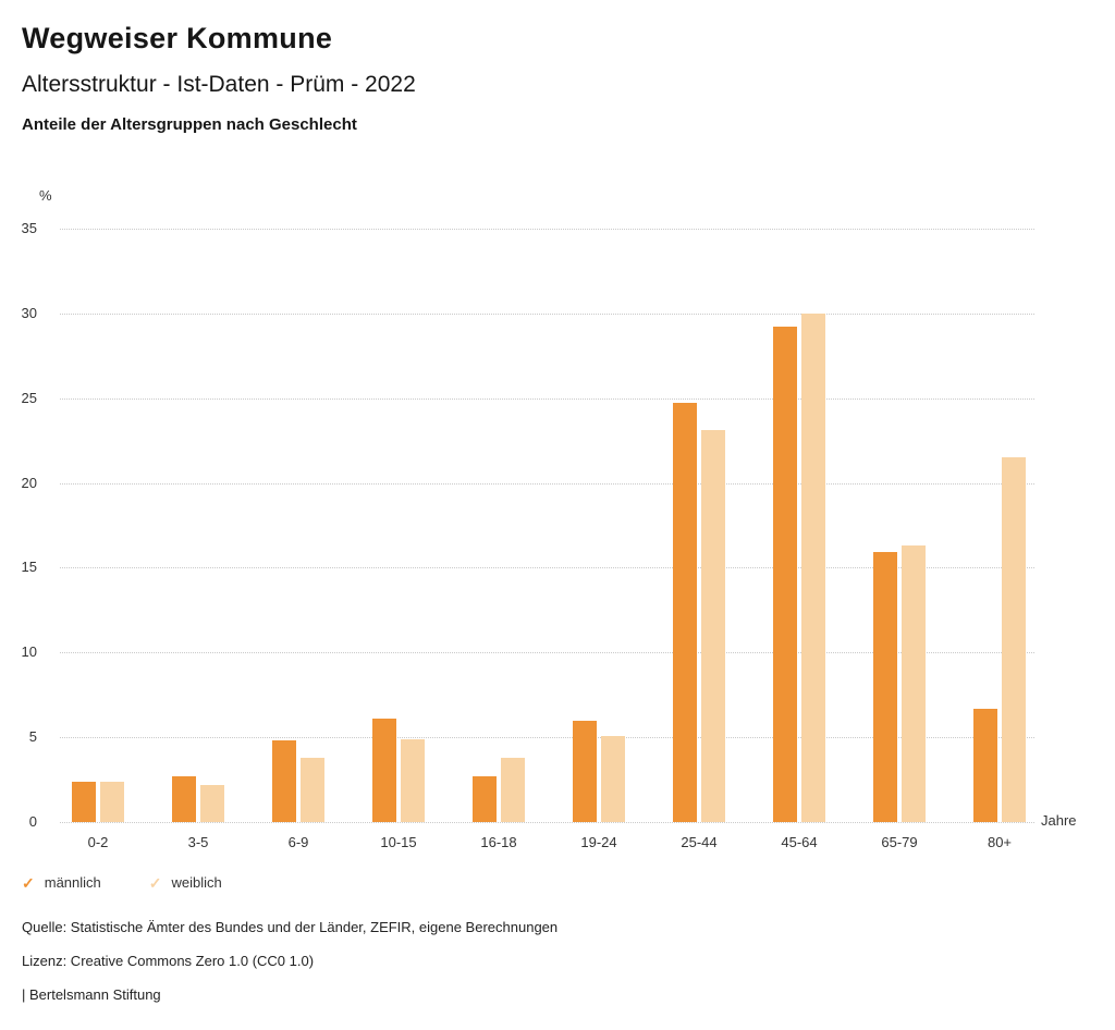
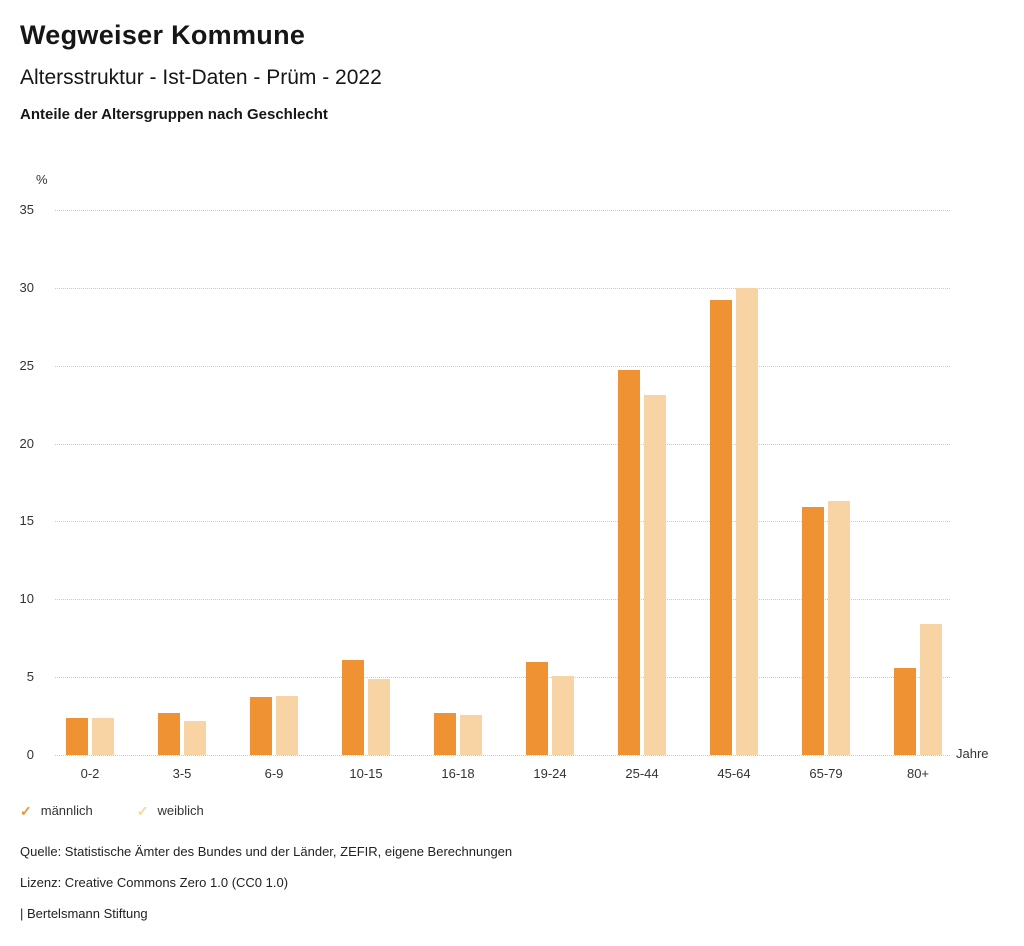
männlich/6-9: 4.8 -> 3.7
weiblich/16-18: 3.8 -> 2.6
männlich/80+: 6.7 -> 5.6
weiblich/80+: 21.5 -> 8.4
